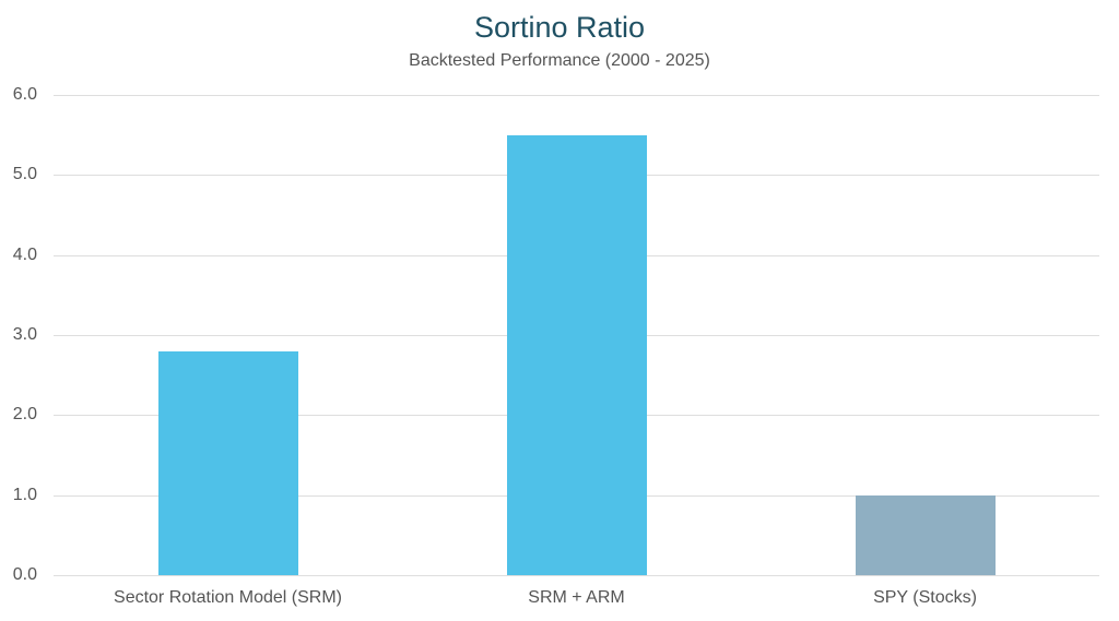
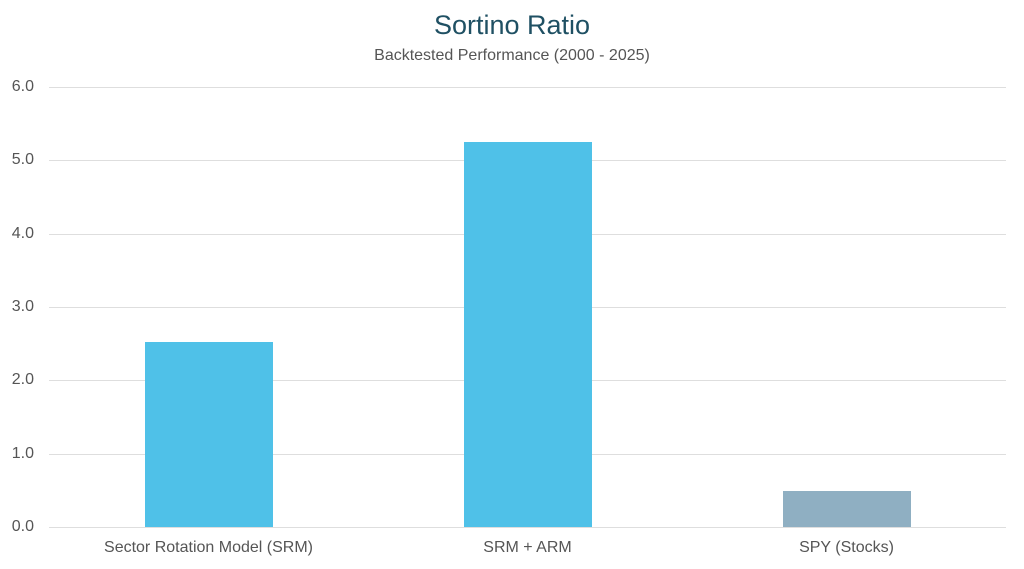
Sector Rotation Model (SRM): 2.8 -> 2.5
SRM + ARM: 5.5 -> 5.2
SPY (Stocks): 1.0 -> 0.5
